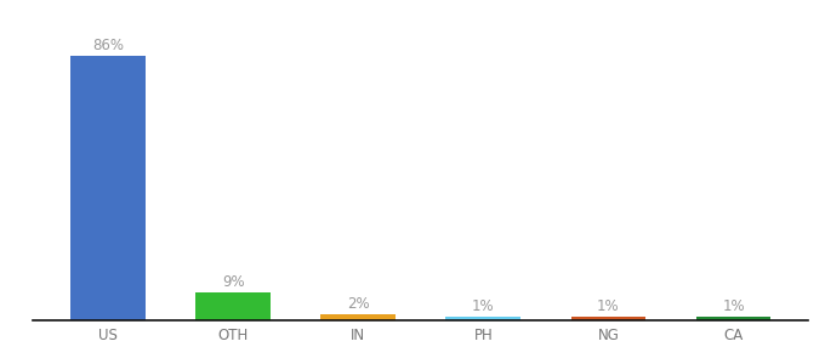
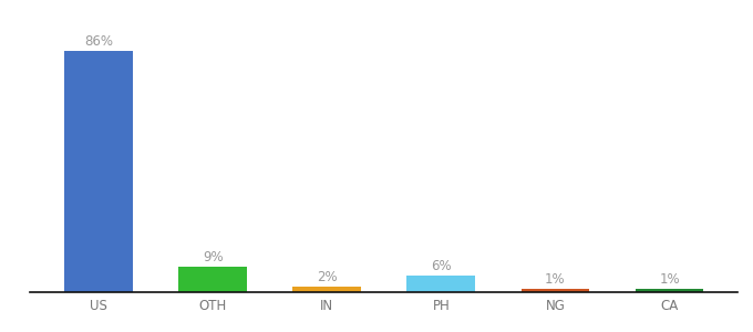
PH: 1% -> 6%
